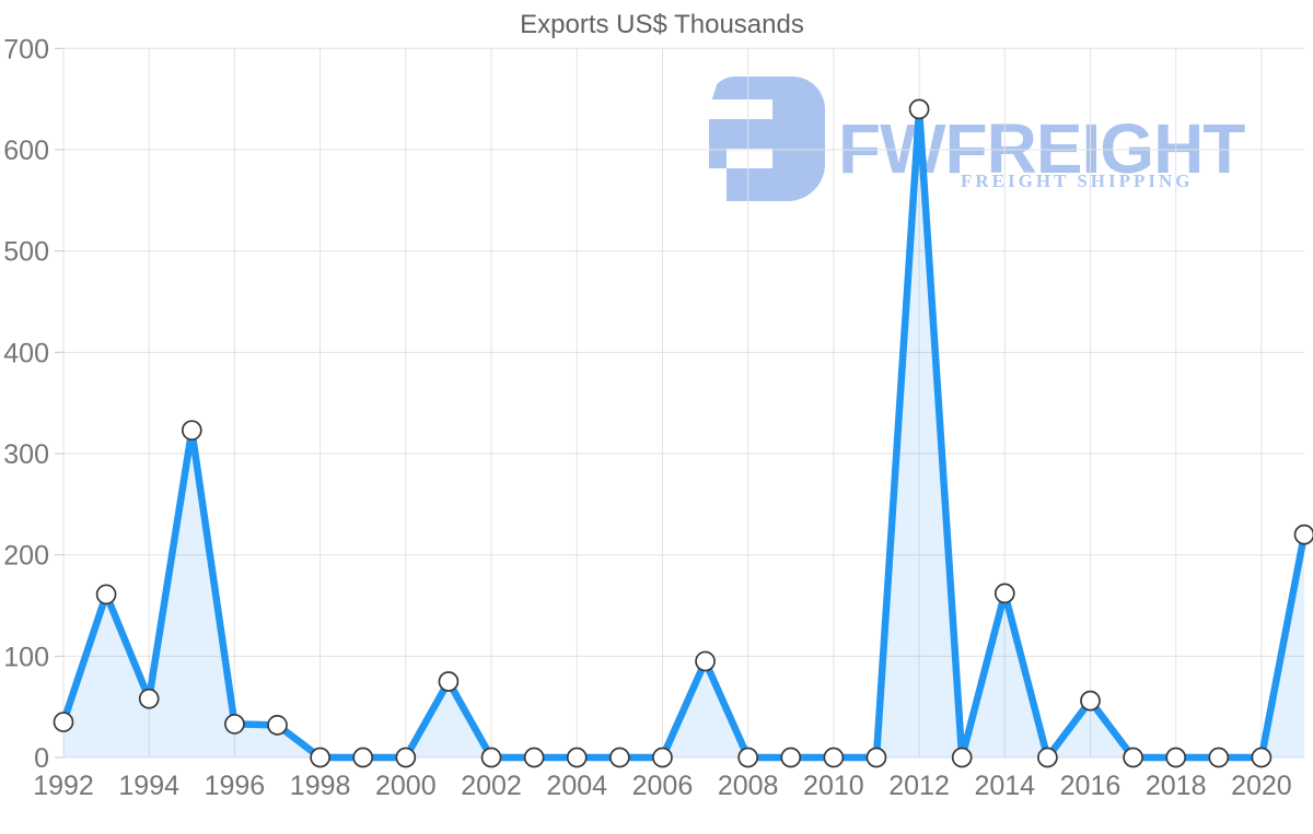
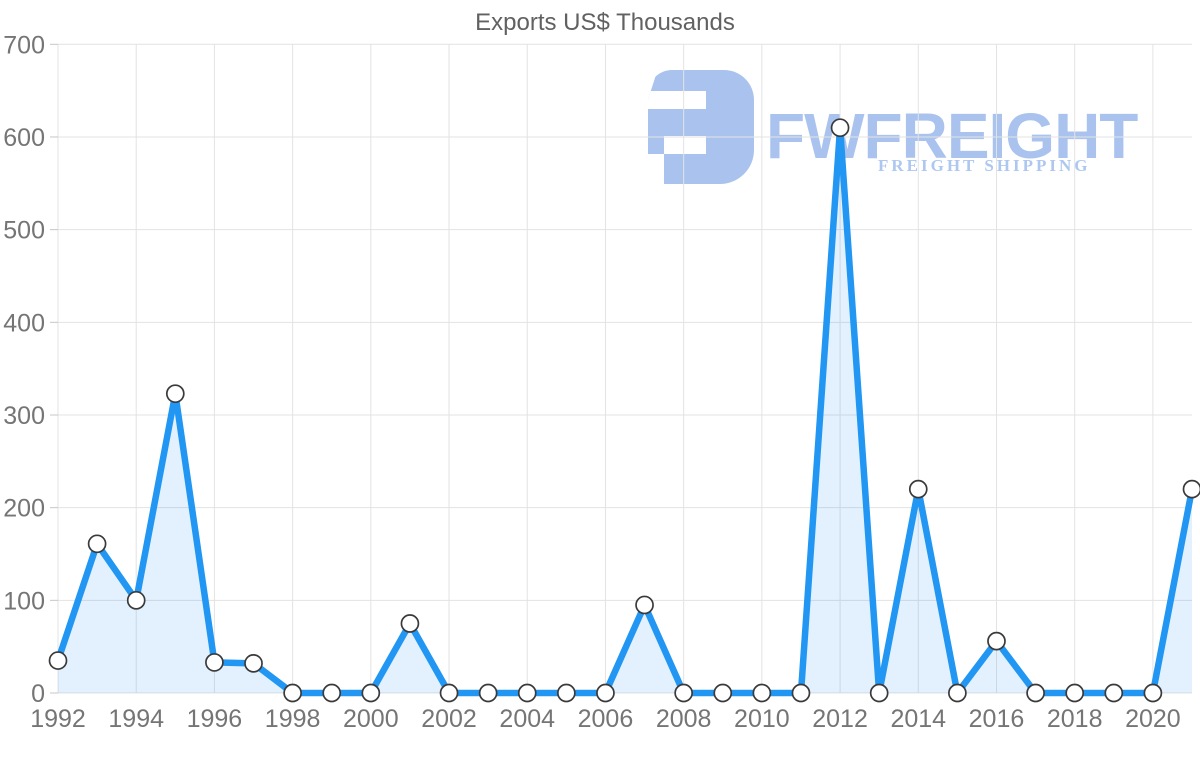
1994: 60 -> 100
2012: 640 -> 610
2014: 160 -> 220
